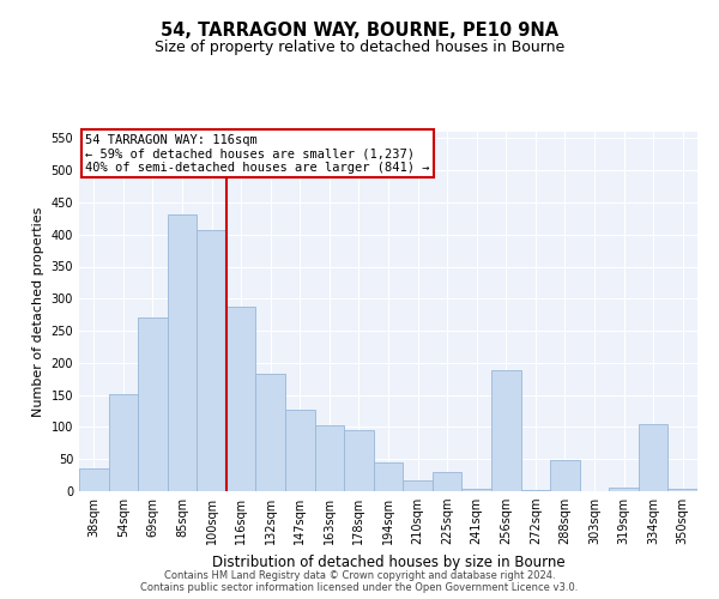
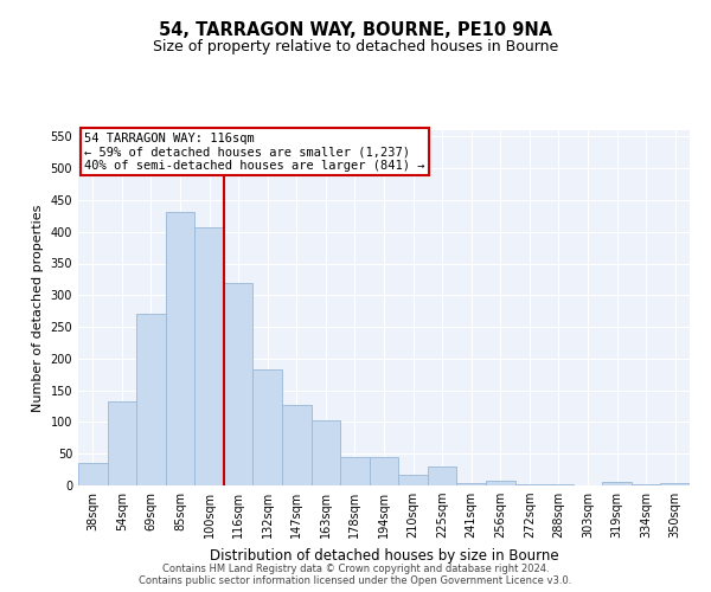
54sqm: 152 -> 133
116sqm: 288 -> 320
178sqm: 96 -> 45
256sqm: 188 -> 7
288sqm: 48 -> 1
334sqm: 104 -> 1
